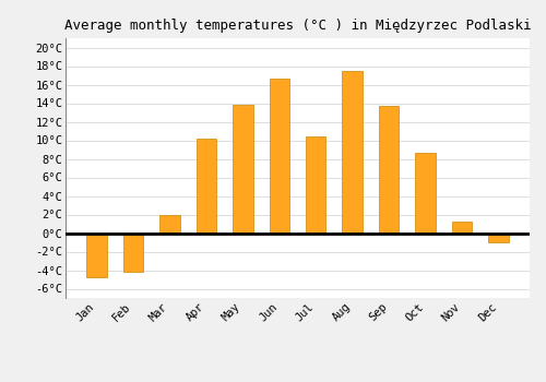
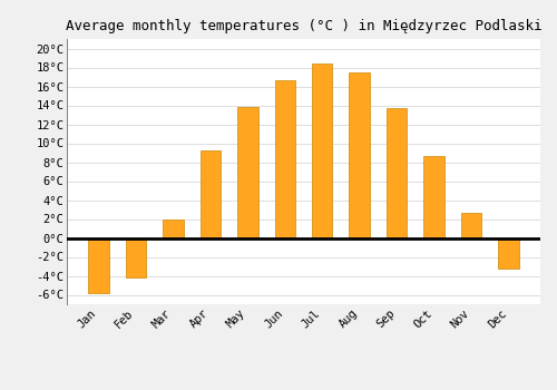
Jan: -4.8°C -> -5.8°C
Apr: 10.2°C -> 9.2°C
Jul: 10.4°C -> 18.4°C
Nov: 1.2°C -> 2.6°C
Dec: -1.0°C -> -3.2°C
